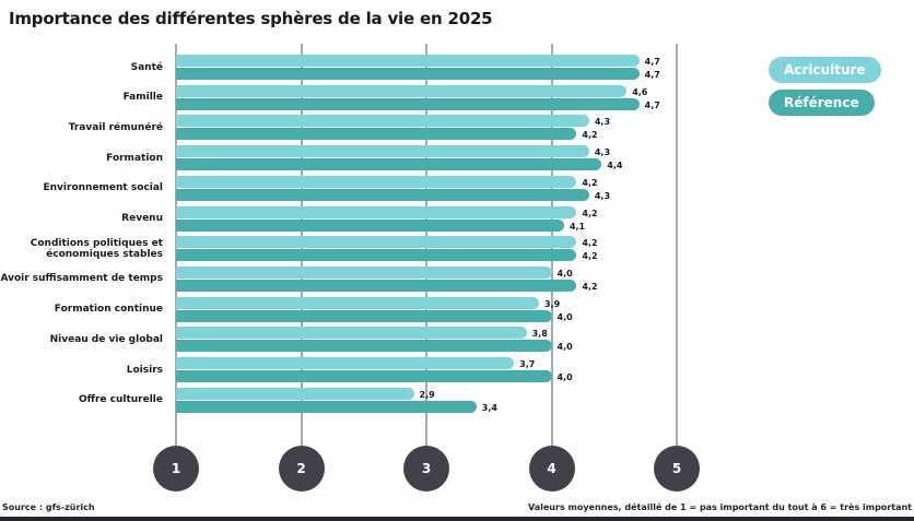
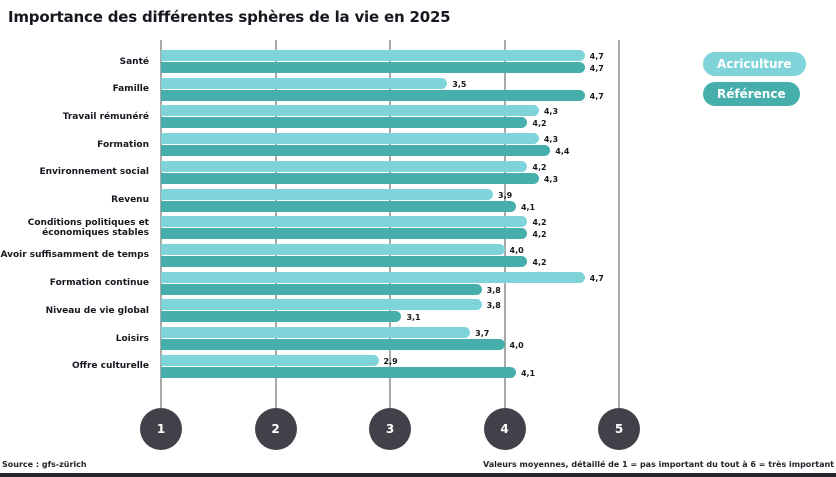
Acriculture/Famille: 4,6 -> 3,5
Acriculture/Revenu: 4,2 -> 3,9
Acriculture/Formation continue: 3,9 -> 4,7
Référence/Formation continue: 4,0 -> 3,8
Référence/Niveau de vie global: 4,0 -> 3,1
Référence/Offre culturelle: 3,4 -> 4,1
